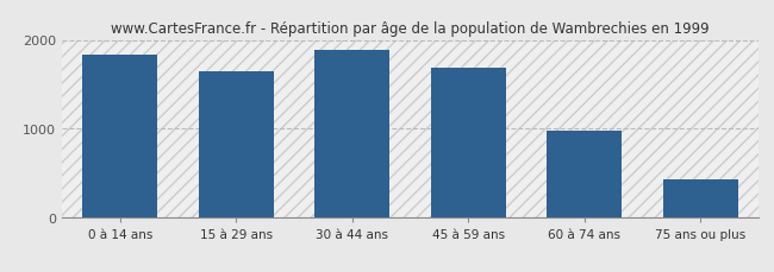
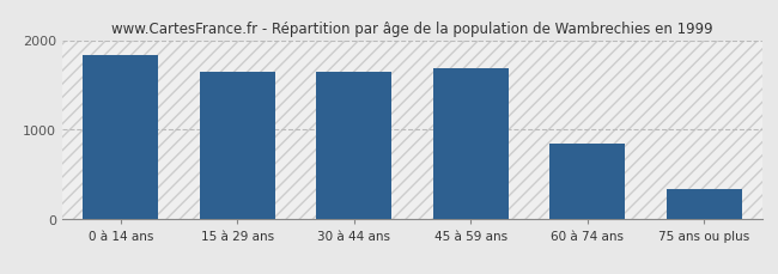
30 à 44 ans: 1880 -> 1640
60 à 74 ans: 980 -> 840
75 ans ou plus: 430 -> 340
